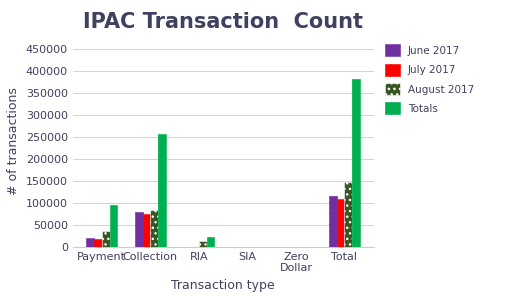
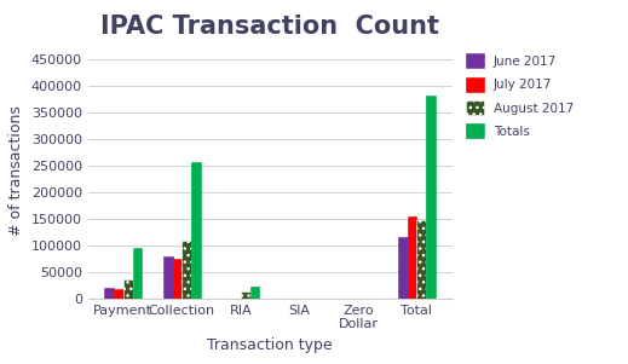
August 2017/Collection: 85000 -> 110000
July 2017/Total: 108000 -> 155000
